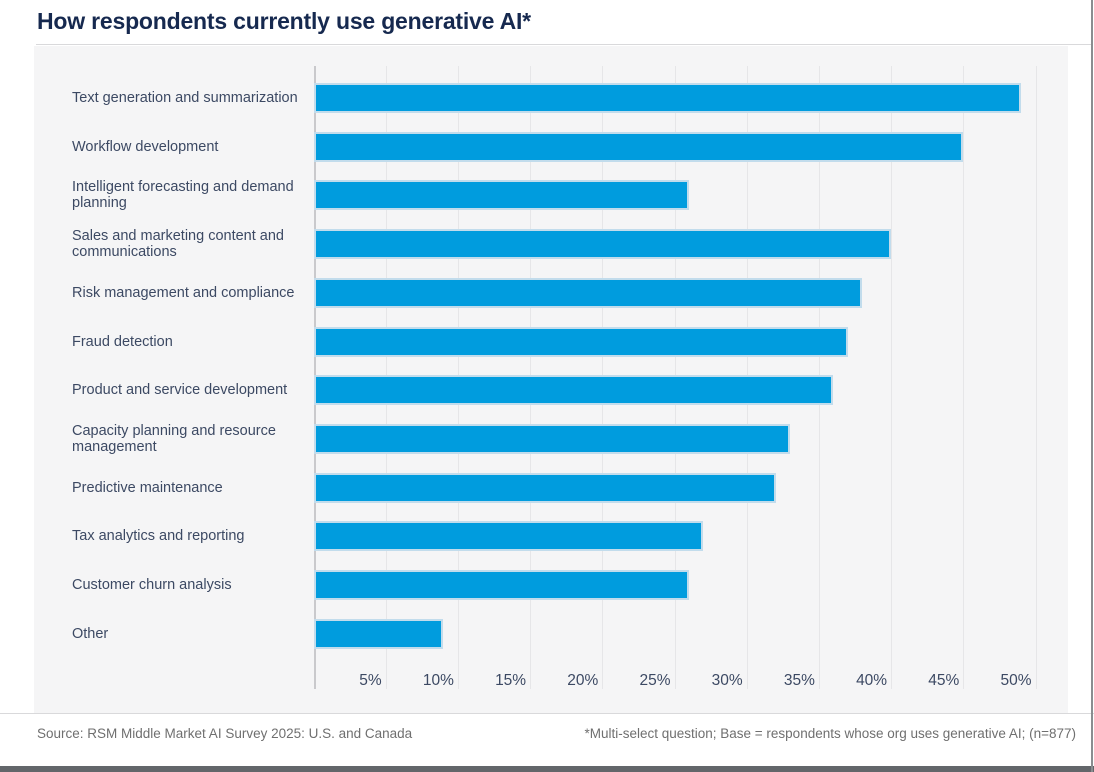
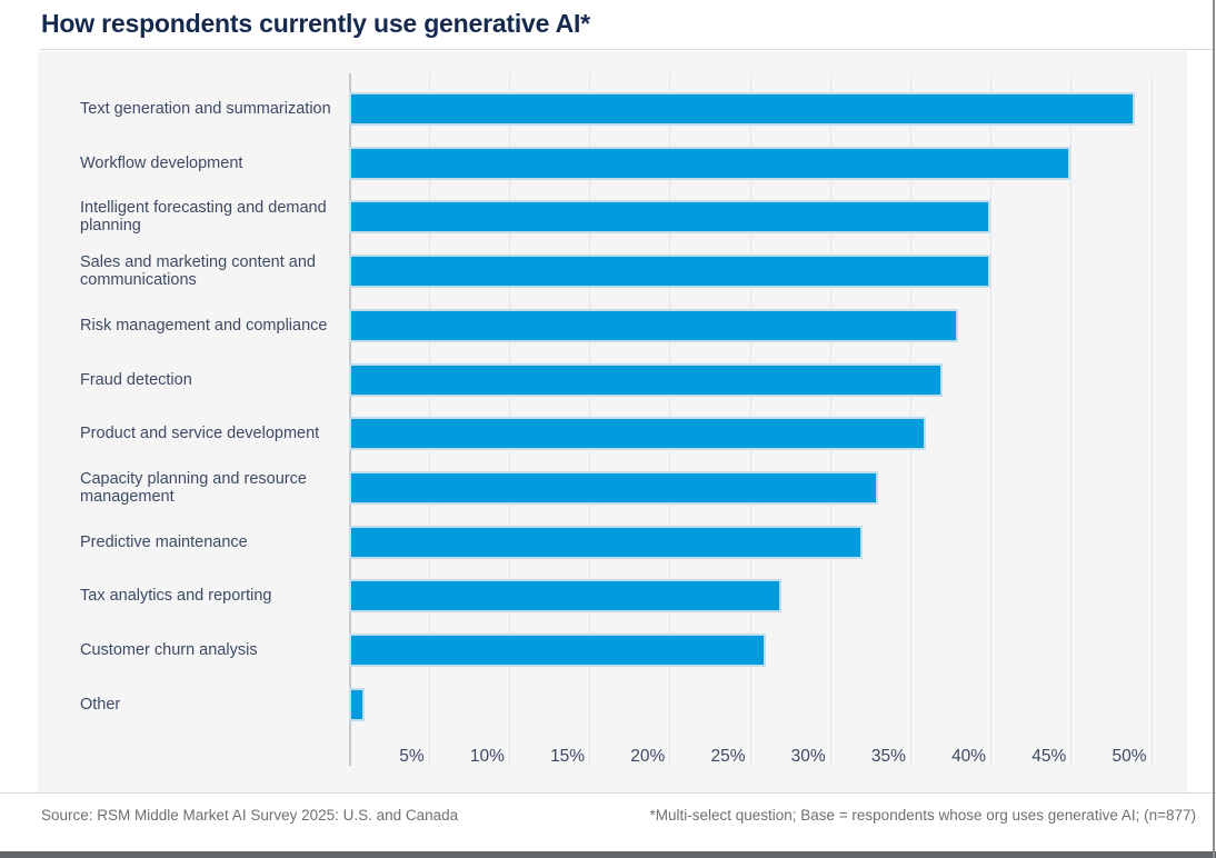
Intelligent forecasting and demand planning: 26% -> 40%
Other: 9% -> 1%
